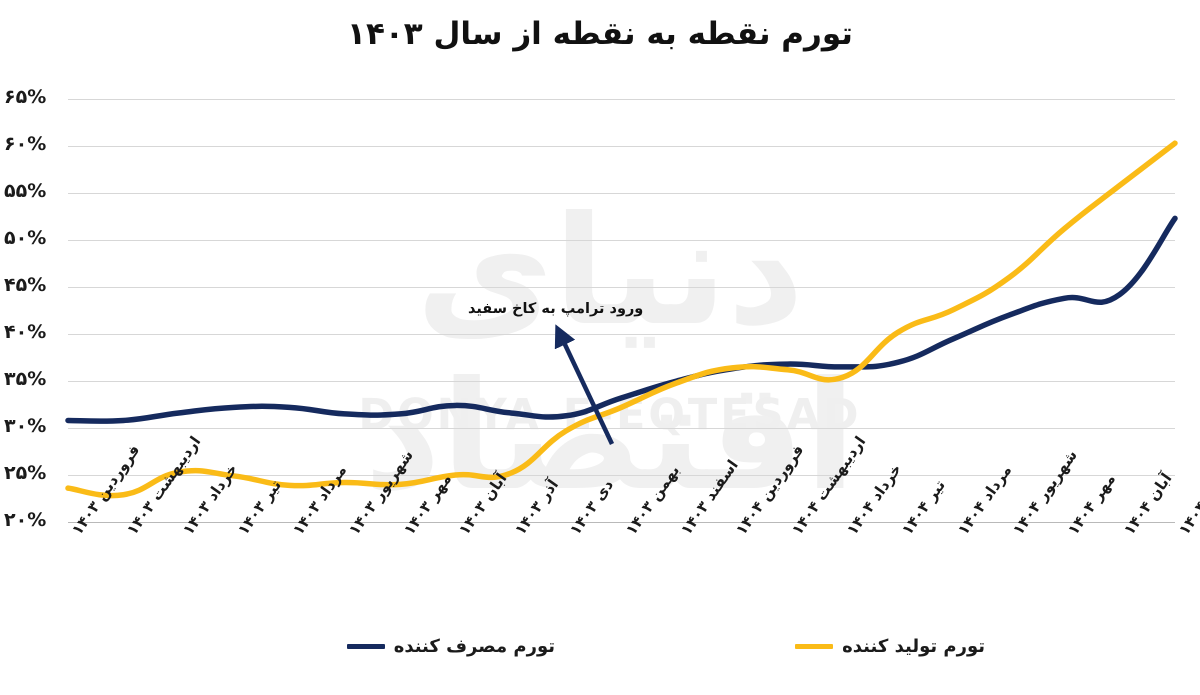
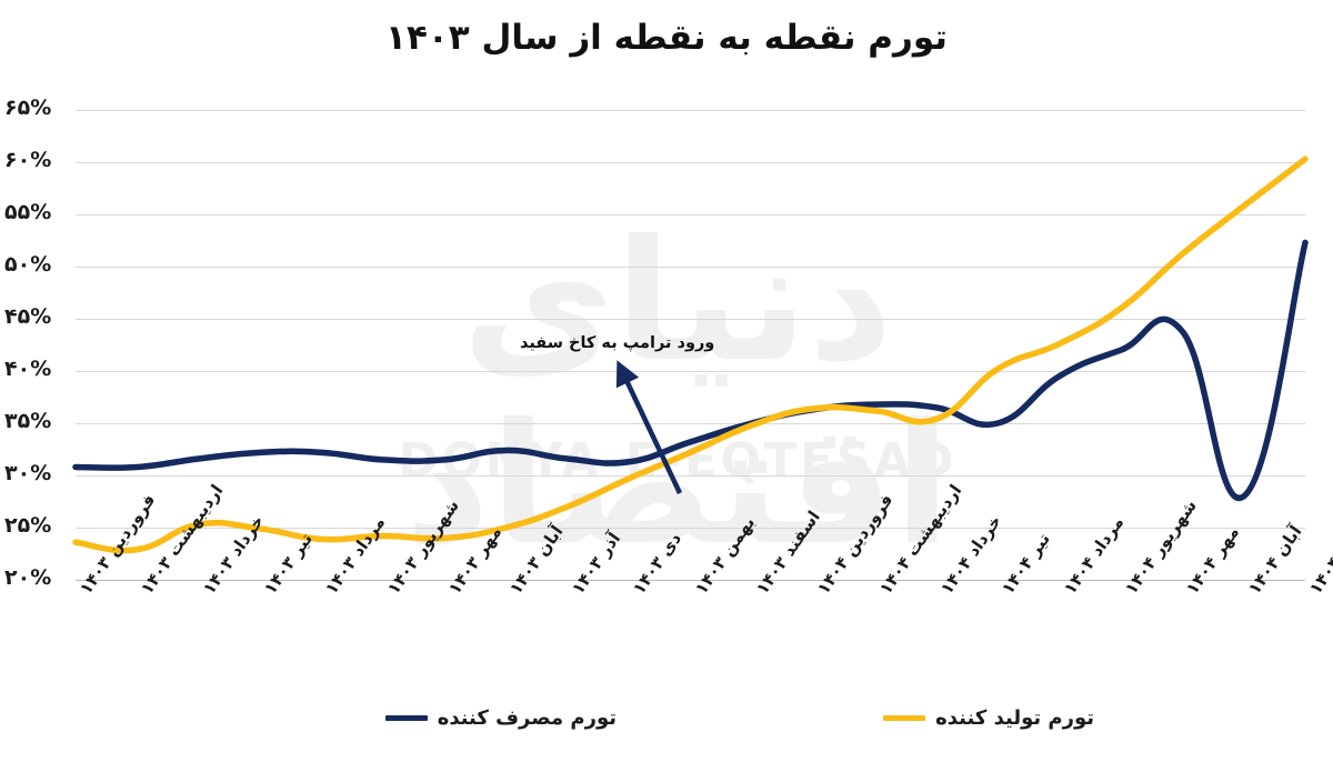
تورم تولید کننده/آذر ۱۴۰۳: 25% -> 27%
تورم مصرف کننده/تیر ۱۴۰۴: 37% -> 35%
تورم مصرف کننده/آبان ۱۴۰۴: 44% -> 28%
